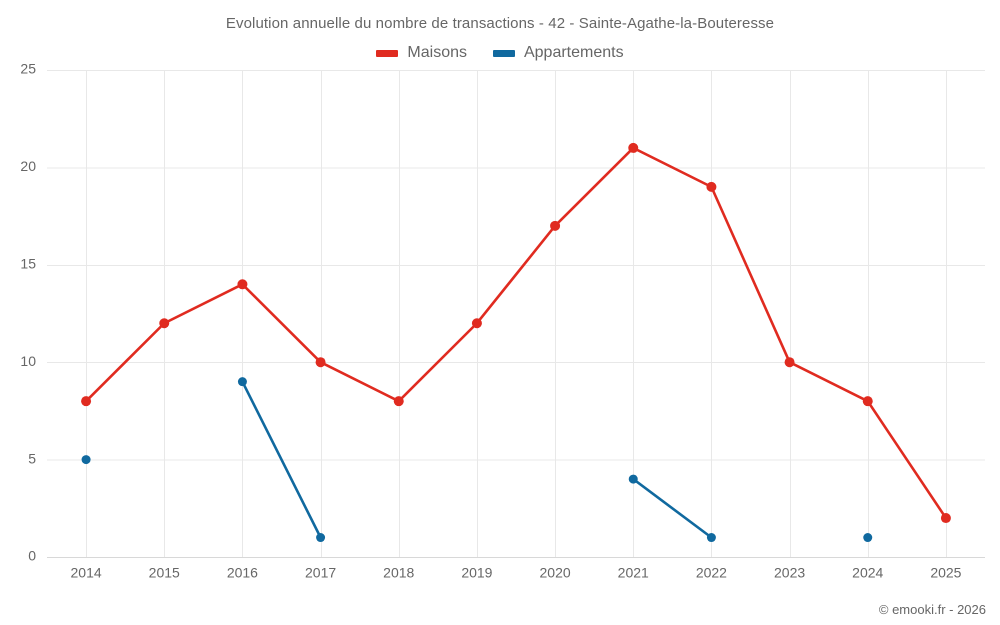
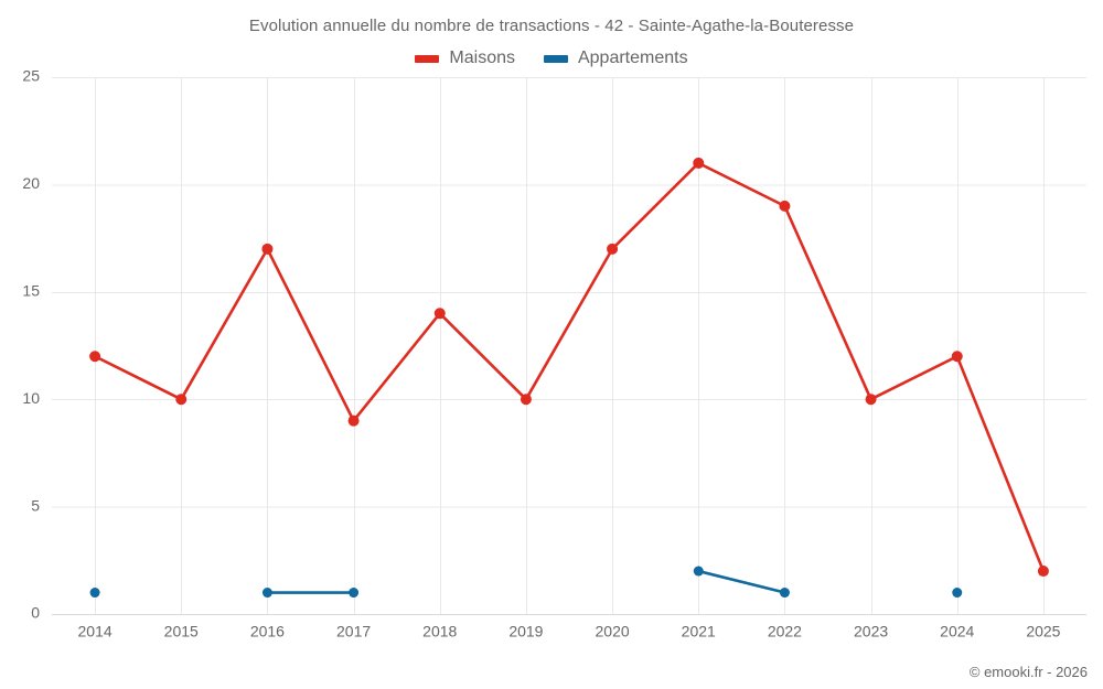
Maisons/2014: 8 -> 12
Appartements/2014: 5 -> 1
Maisons/2015: 12 -> 10
Maisons/2016: 14 -> 17
Appartements/2016: 9 -> 1
Maisons/2017: 10 -> 9
Maisons/2018: 8 -> 14
Maisons/2019: 12 -> 10
Appartements/2021: 4 -> 2
Maisons/2024: 8 -> 12
